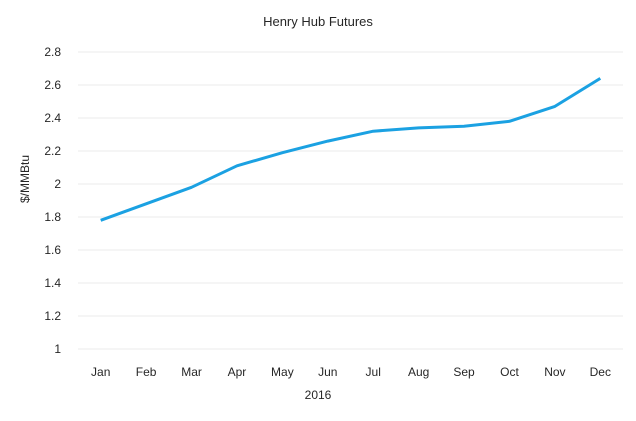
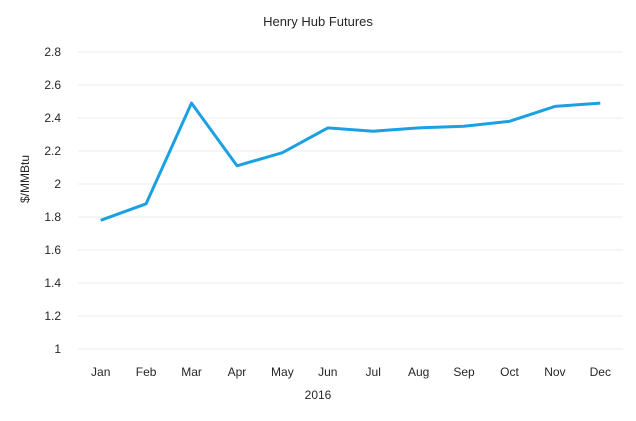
Mar: 1.98 -> 2.49
Jun: 2.26 -> 2.34
Dec: 2.64 -> 2.49
